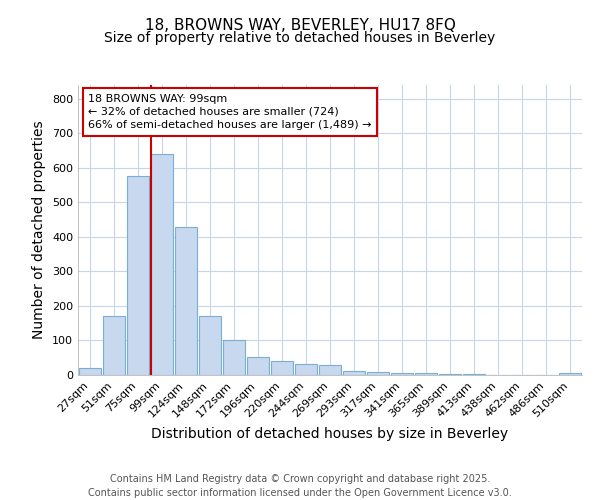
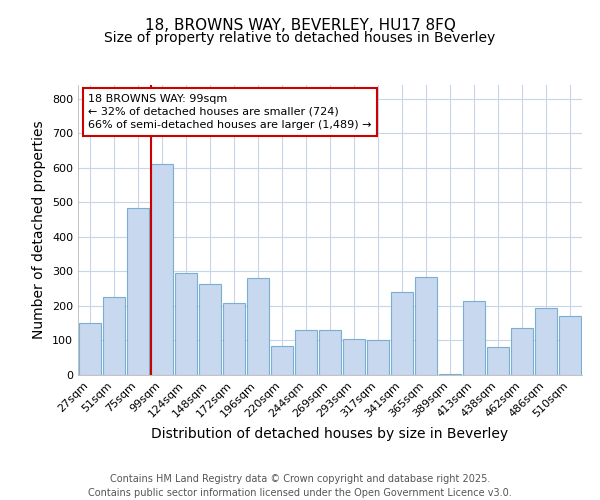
27sqm: 20 -> 150
51sqm: 170 -> 225
75sqm: 575 -> 485
99sqm: 640 -> 610
124sqm: 430 -> 295
148sqm: 170 -> 265
172sqm: 100 -> 210
196sqm: 52 -> 280
220sqm: 40 -> 85
244sqm: 33 -> 130
269sqm: 30 -> 130
293sqm: 12 -> 105
317sqm: 8 -> 100
341sqm: 5 -> 240
365sqm: 5 -> 285
413sqm: 2 -> 215
438sqm: 1 -> 80
462sqm: 1 -> 135
486sqm: 1 -> 195
510sqm: 5 -> 170
